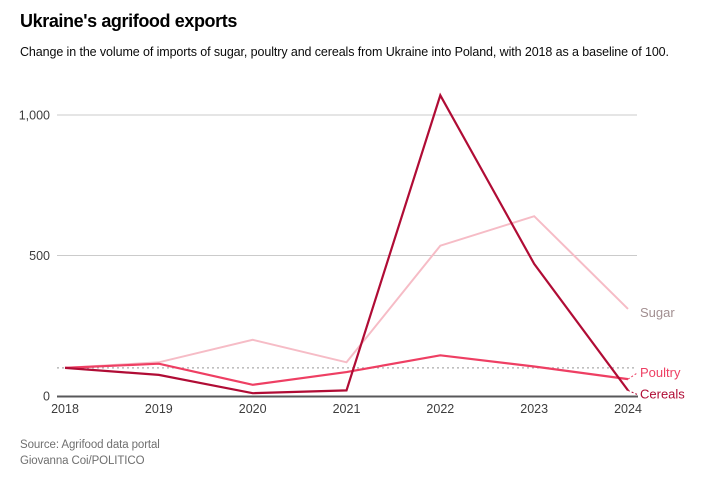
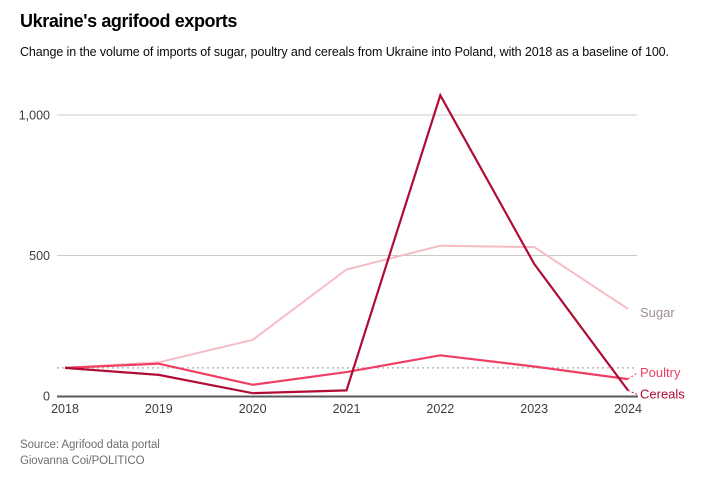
Sugar/2021: 120 -> 450
Sugar/2023: 640 -> 530
